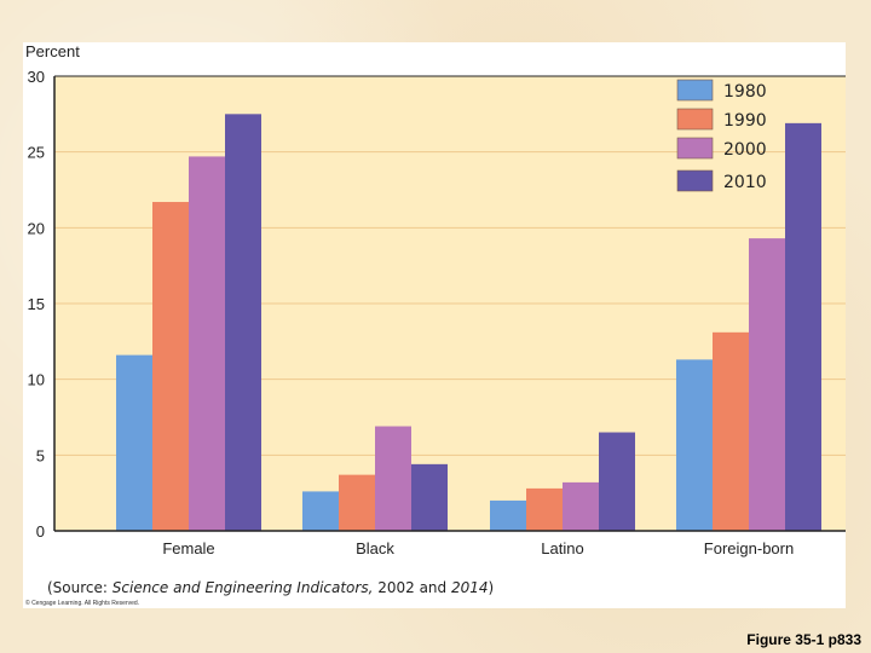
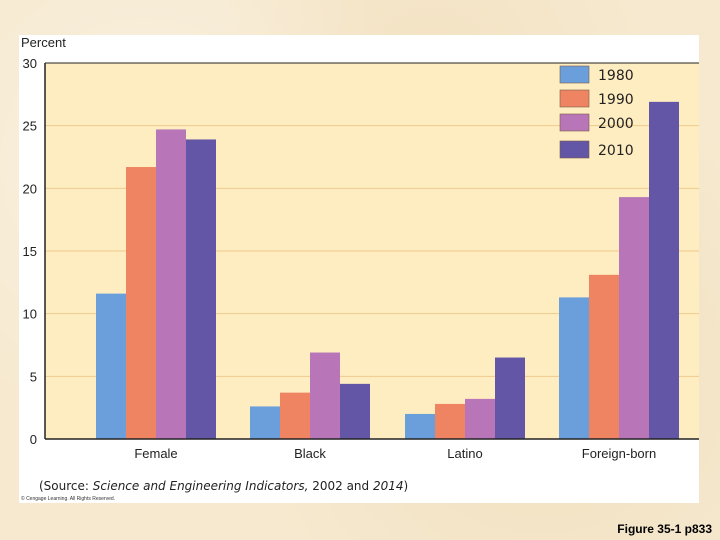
2010/Female: 27.5 -> 23.9
